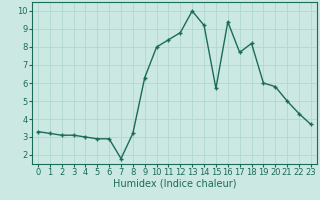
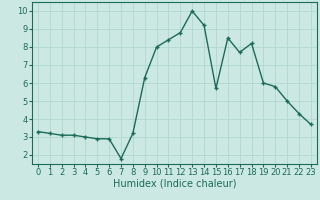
16: 9.4 -> 8.5
